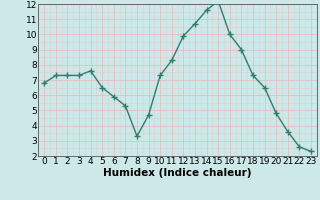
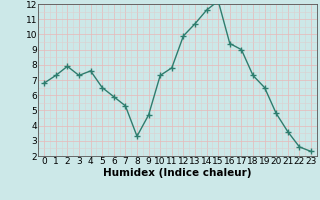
2: 7.3 -> 7.9
11: 8.3 -> 7.8
16: 10.0 -> 9.4
